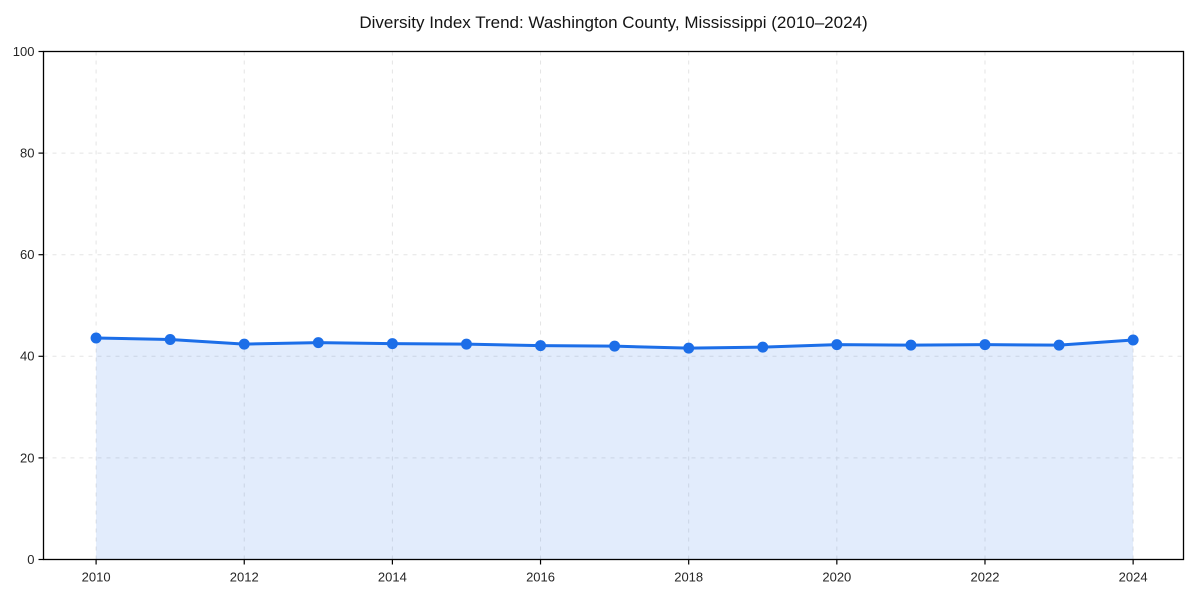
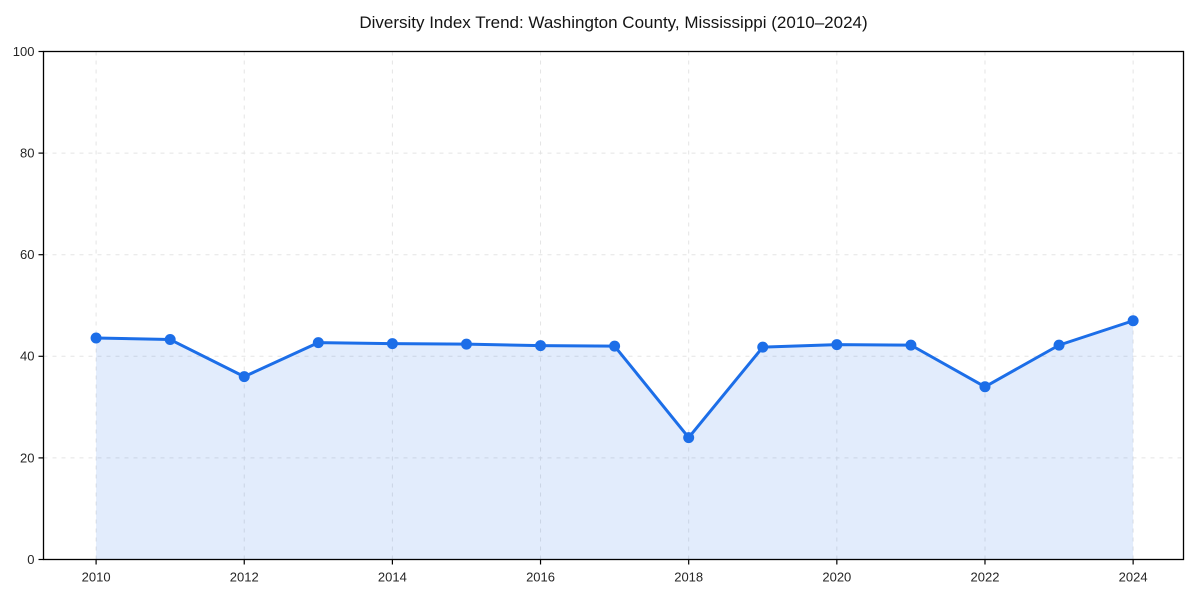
2012: 42 -> 36
2018: 42 -> 24
2022: 42 -> 34
2024: 43 -> 47
